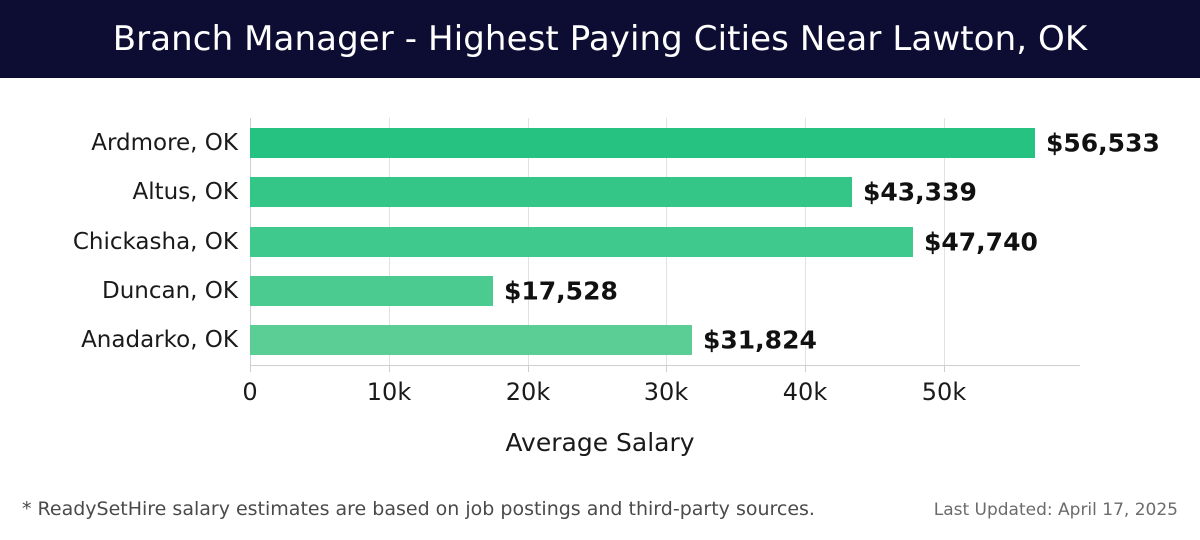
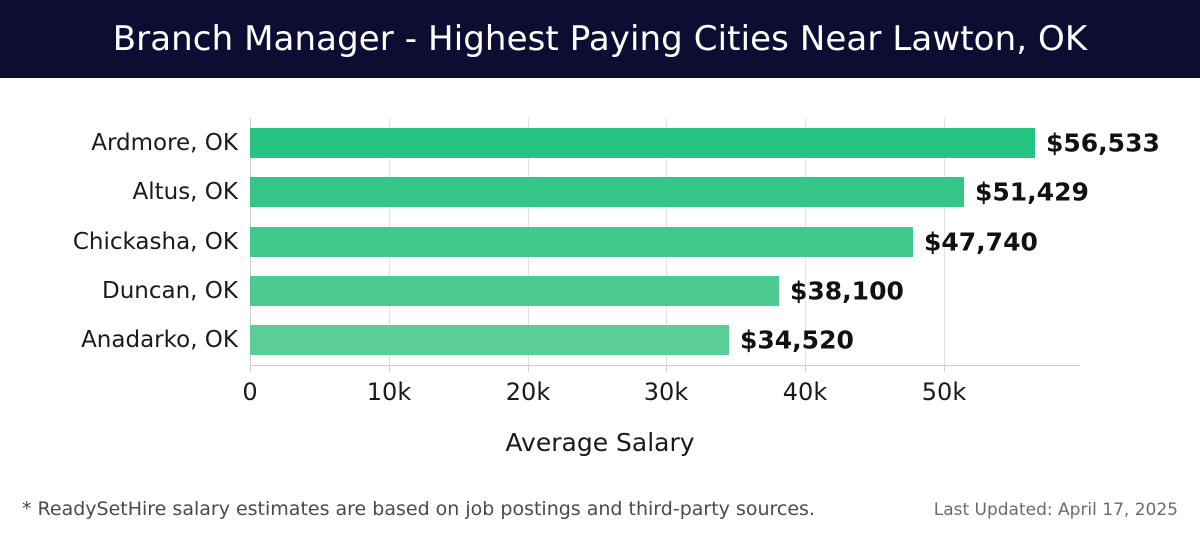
Altus, OK: $43,339 -> $51,429
Duncan, OK: $17,528 -> $38,100
Anadarko, OK: $31,824 -> $34,520
